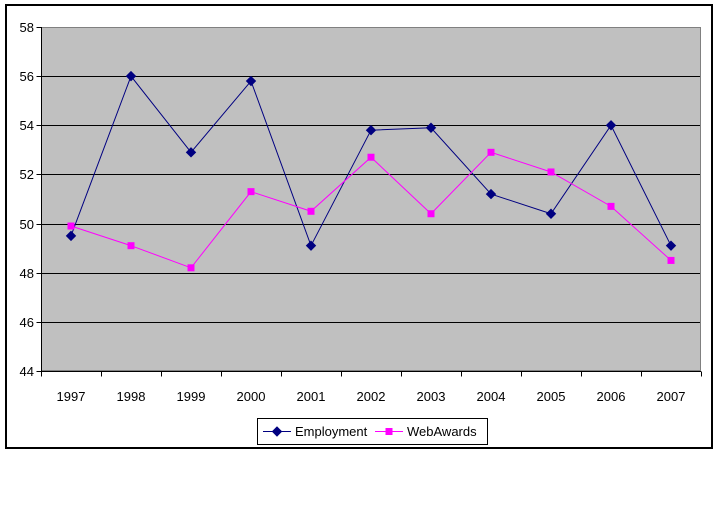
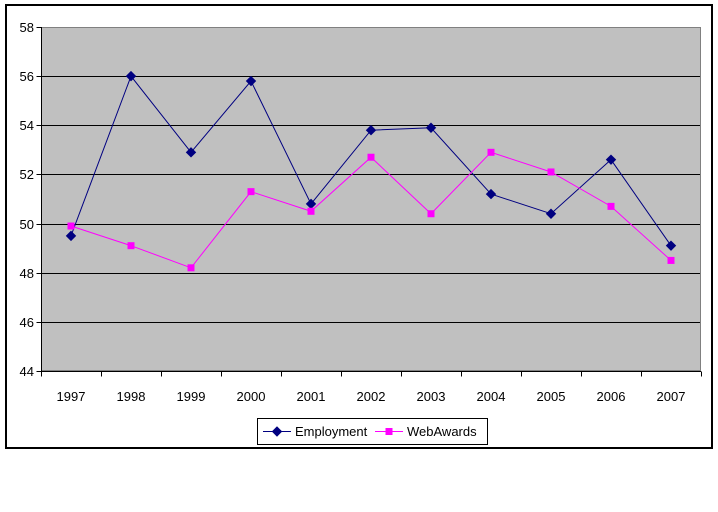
Employment/2001: 49.1 -> 50.8
Employment/2006: 54.0 -> 52.6
